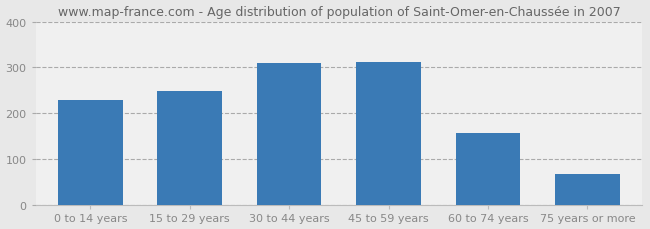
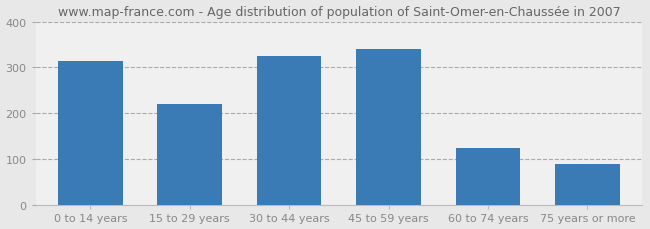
0 to 14 years: 228 -> 315
15 to 29 years: 248 -> 220
30 to 44 years: 309 -> 325
45 to 59 years: 311 -> 340
60 to 74 years: 158 -> 125
75 years or more: 68 -> 90
